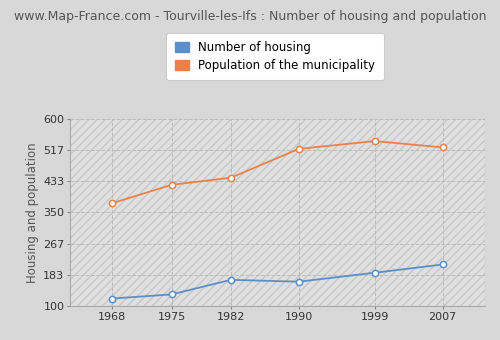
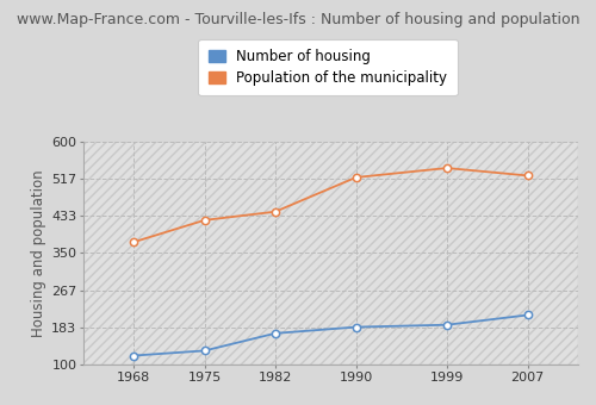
Number of housing/1990: 165 -> 184
